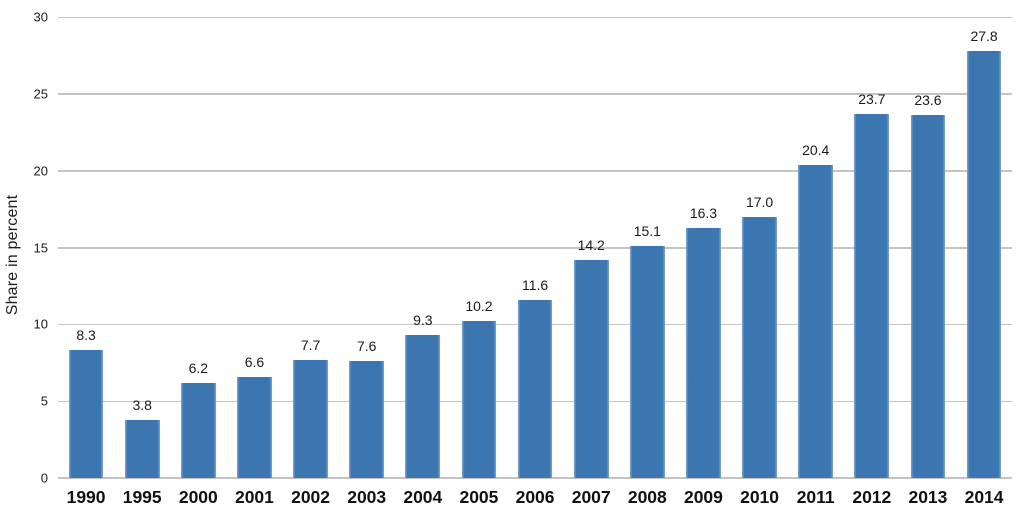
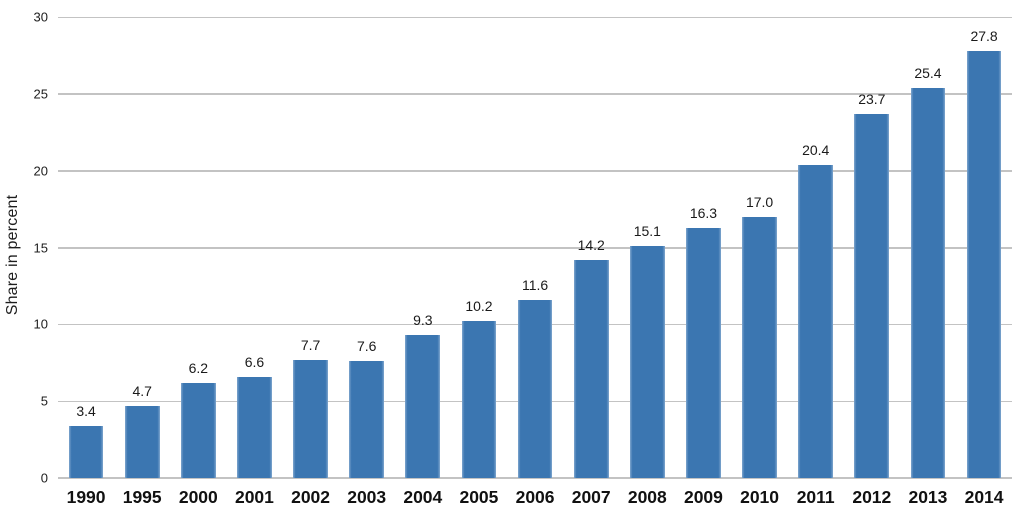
1990: 8.3 -> 3.4
1995: 3.8 -> 4.7
2013: 23.6 -> 25.4
